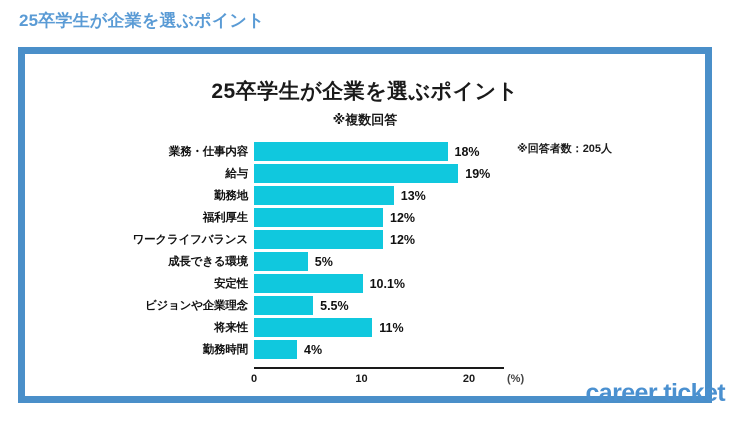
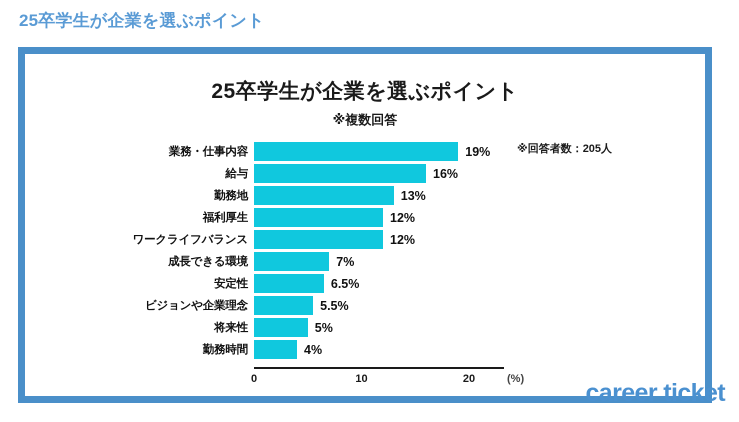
業務・仕事内容: 18% -> 19%
給与: 19% -> 16%
成長できる環境: 5% -> 7%
安定性: 10.1% -> 6.5%
将来性: 11% -> 5%
